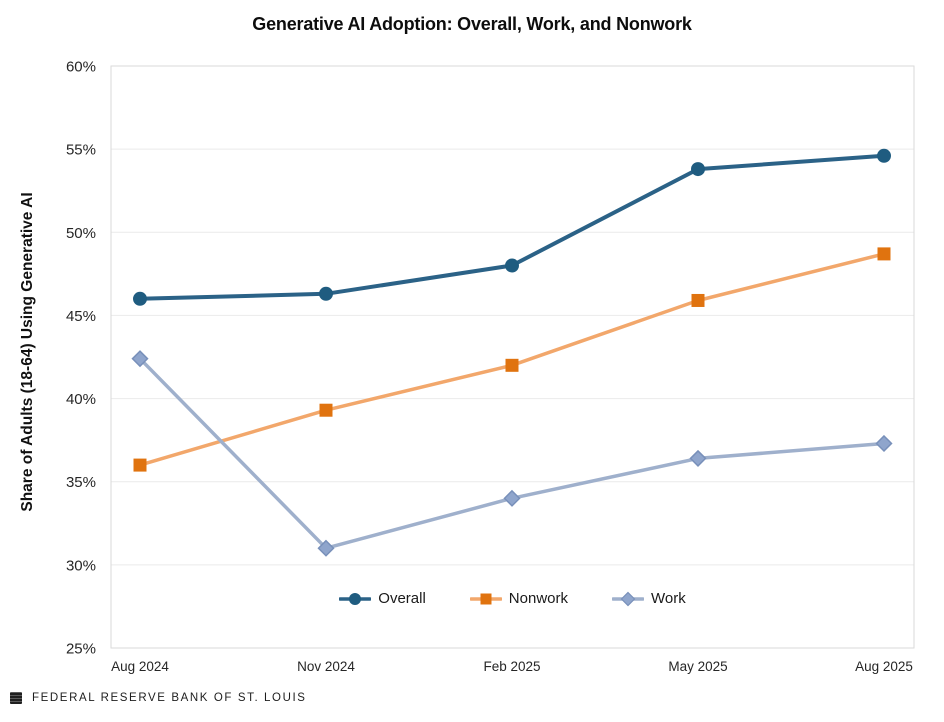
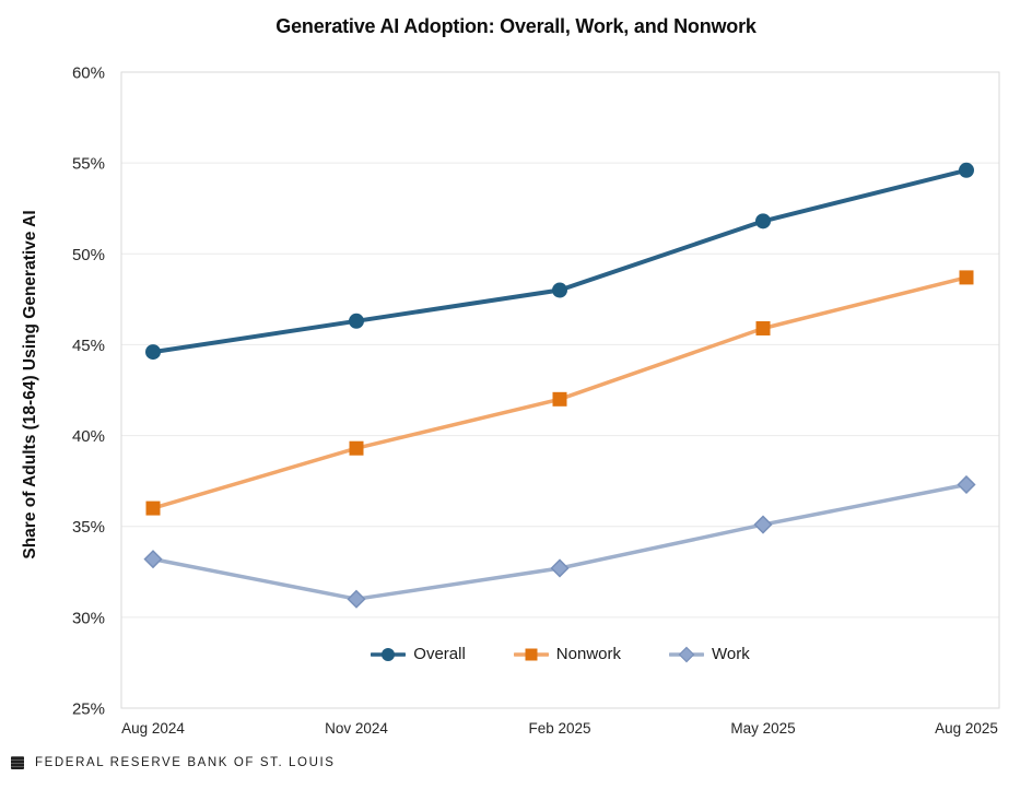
Overall/Aug 2024: 46.0% -> 44.6%
Work/Aug 2024: 42.4% -> 33.2%
Work/Feb 2025: 34.0% -> 32.7%
Overall/May 2025: 53.8% -> 51.8%
Work/May 2025: 36.4% -> 35.1%
